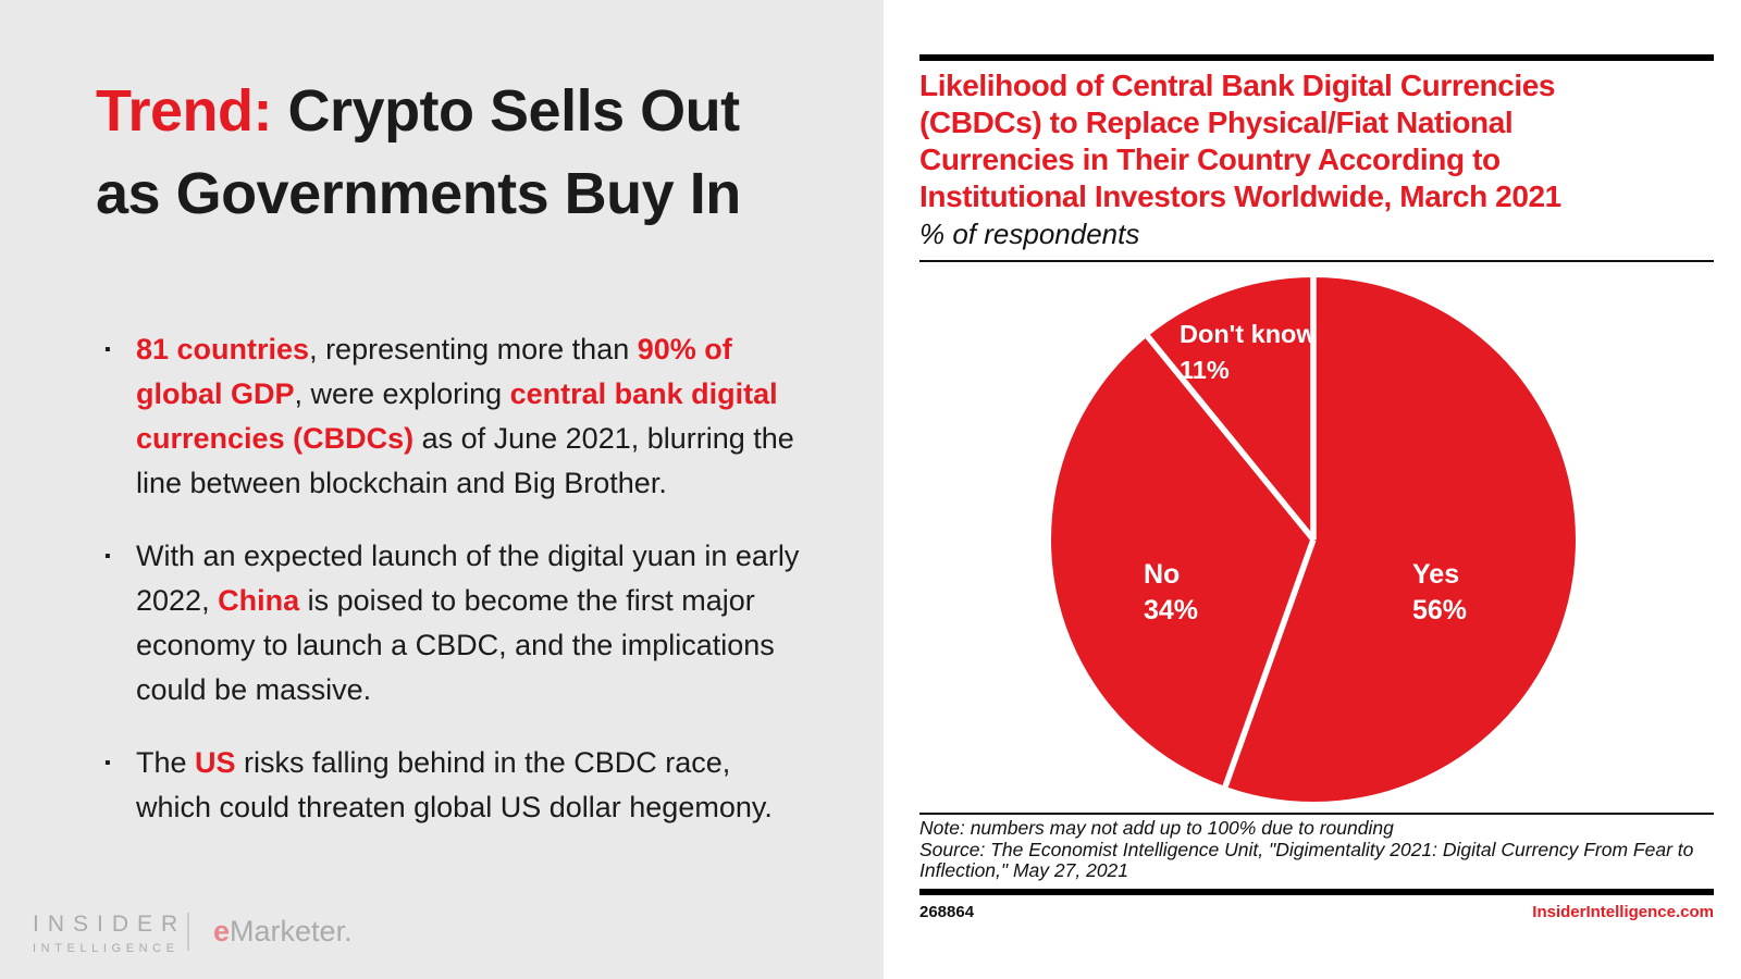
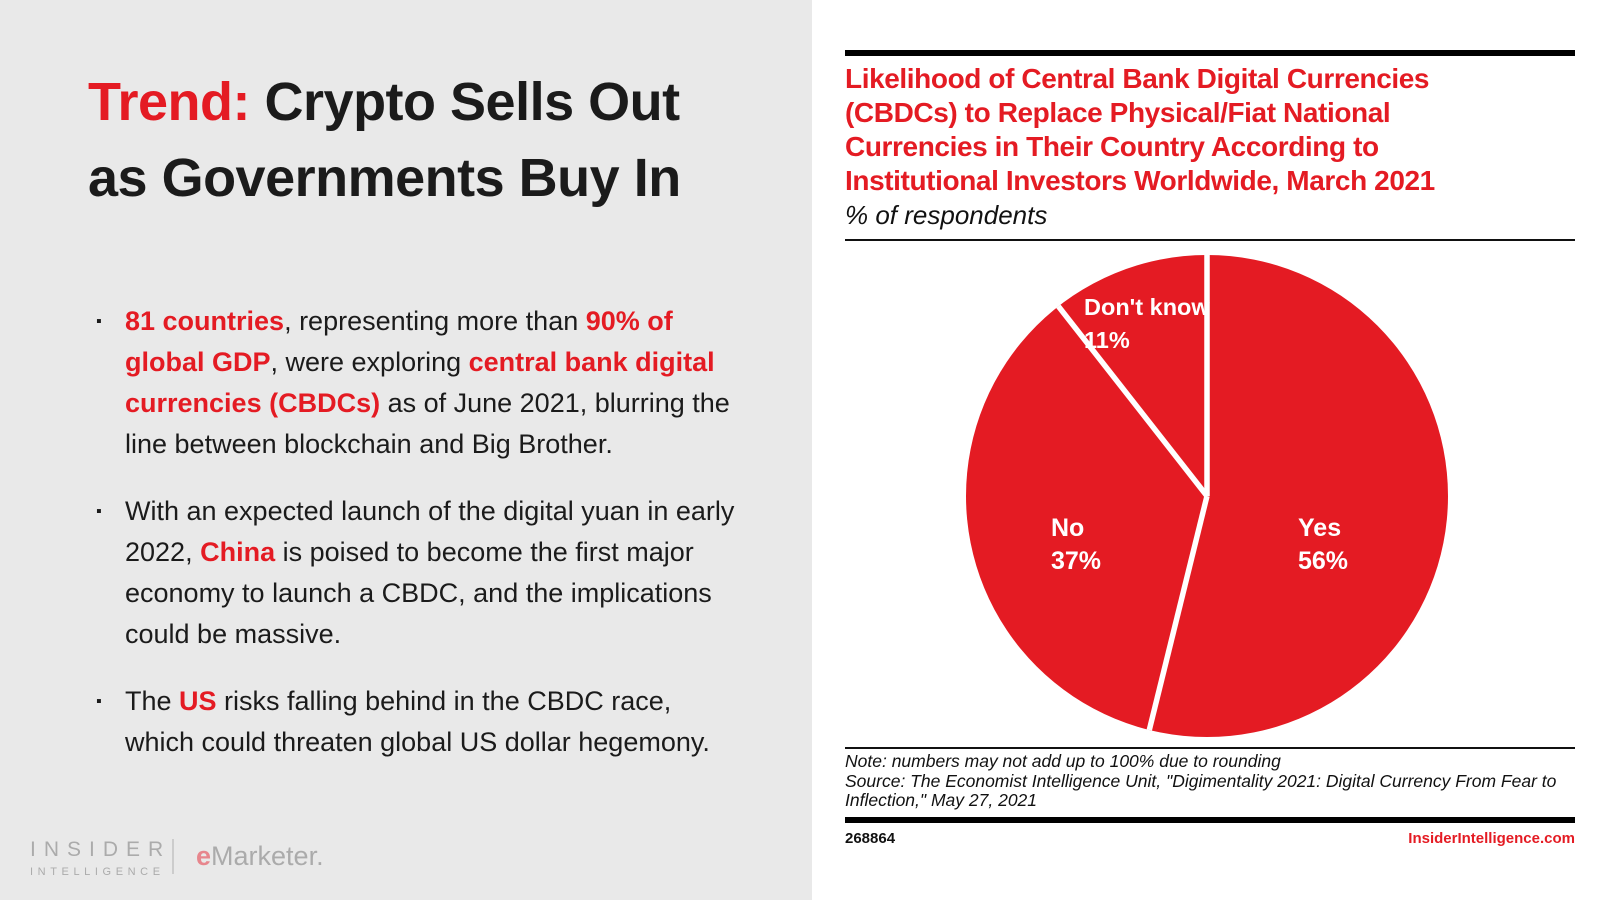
No: 34% -> 37%
